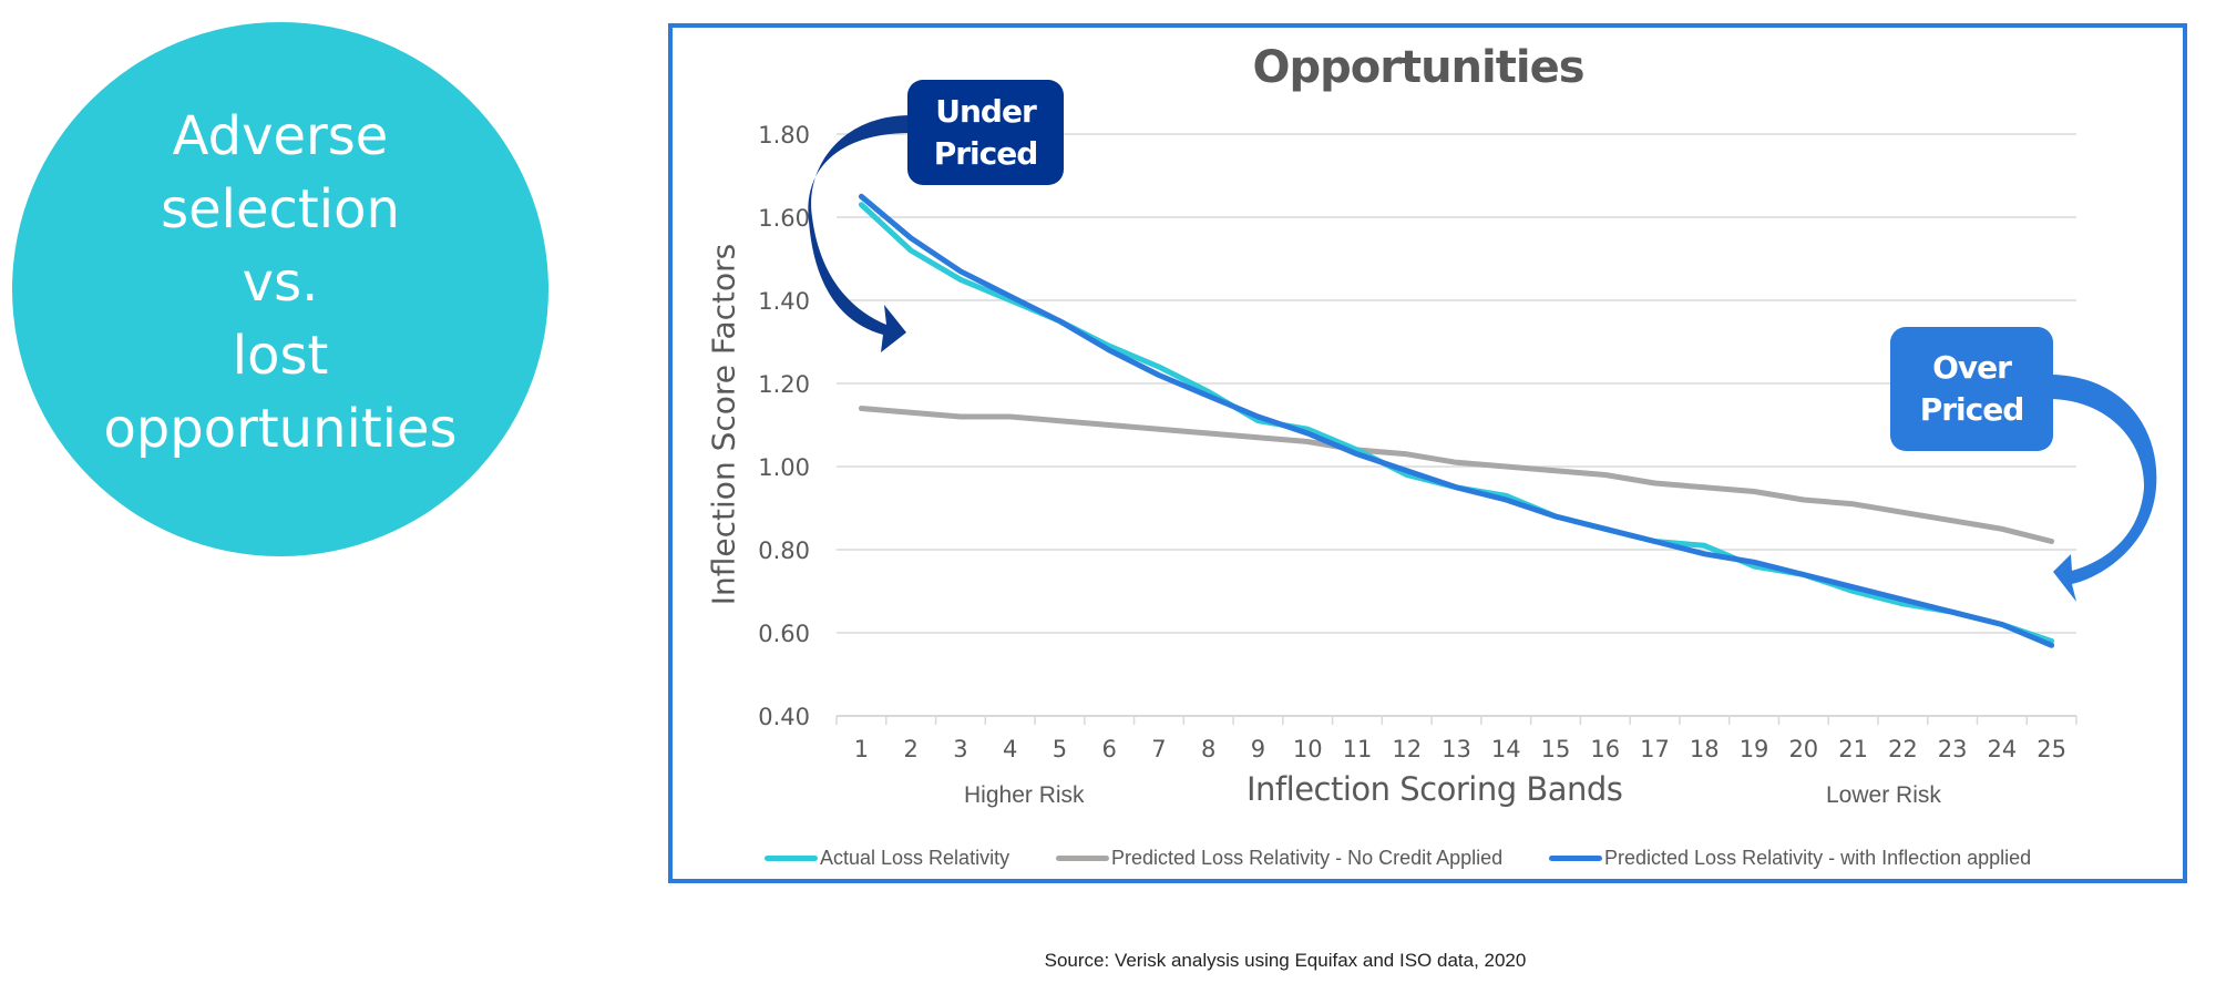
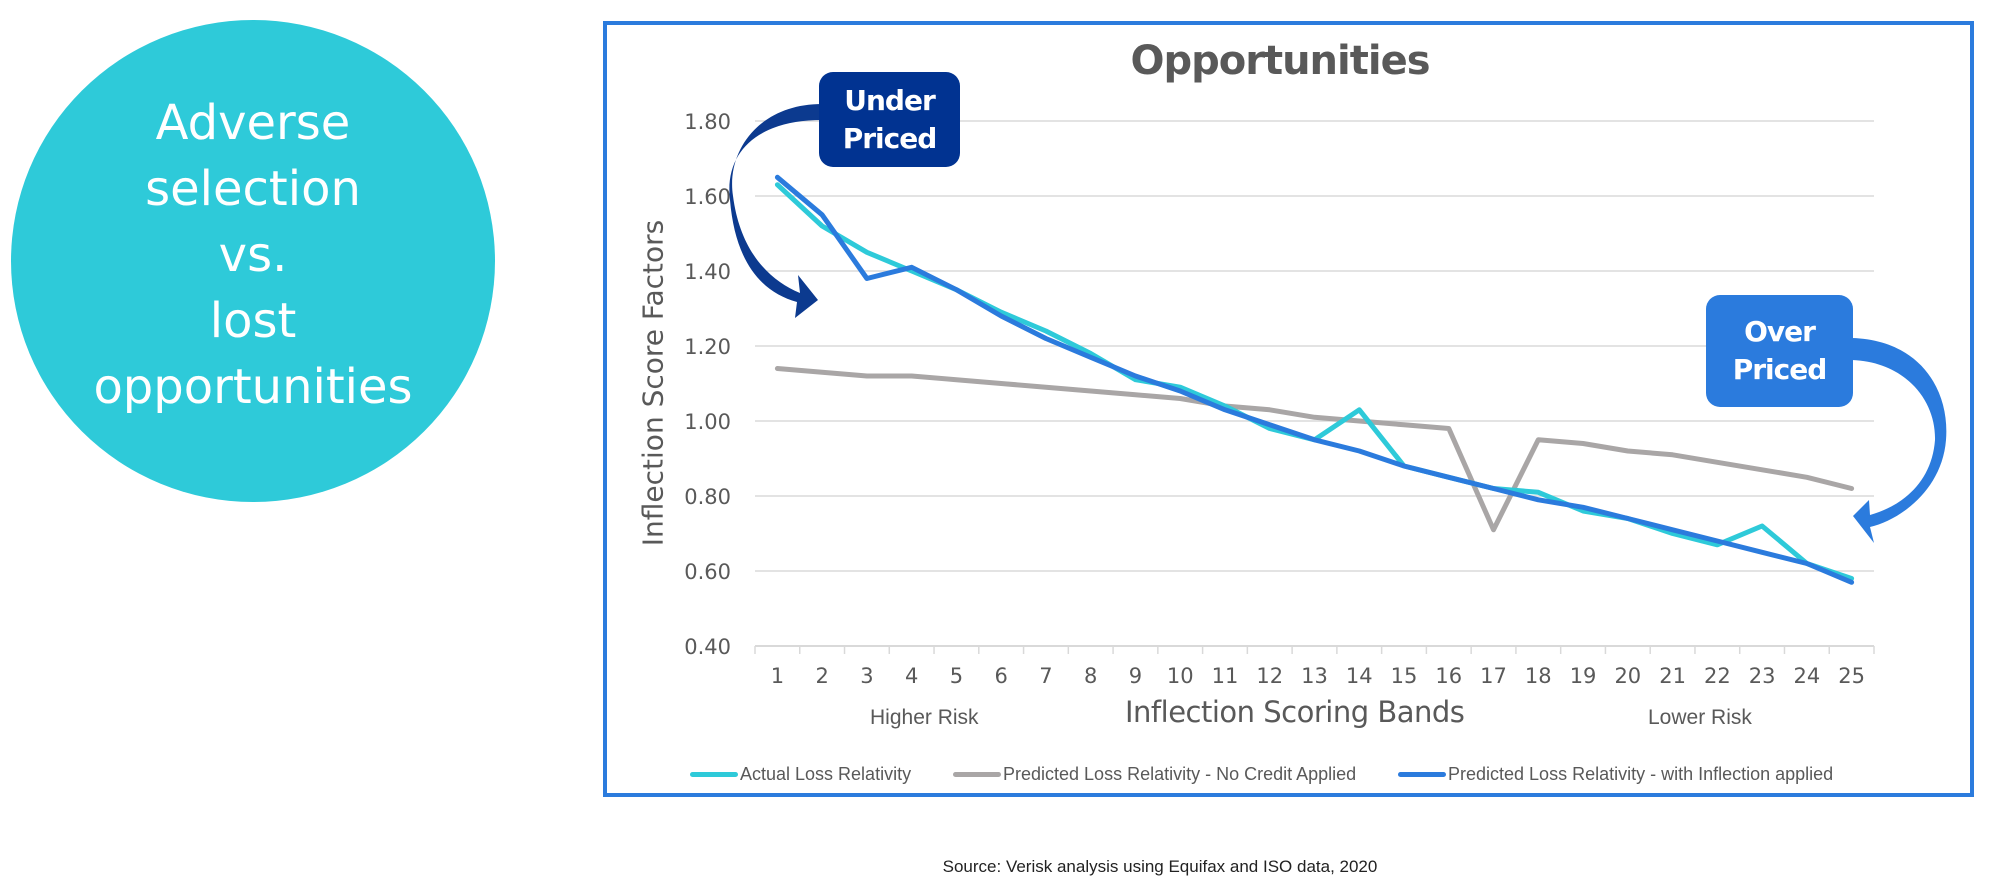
Predicted Loss Relativity - with Inflection applied/3: 1.47 -> 1.38
Actual Loss Relativity/14: 0.93 -> 1.03
Predicted Loss Relativity - No Credit Applied/17: 0.96 -> 0.71
Actual Loss Relativity/23: 0.65 -> 0.72
